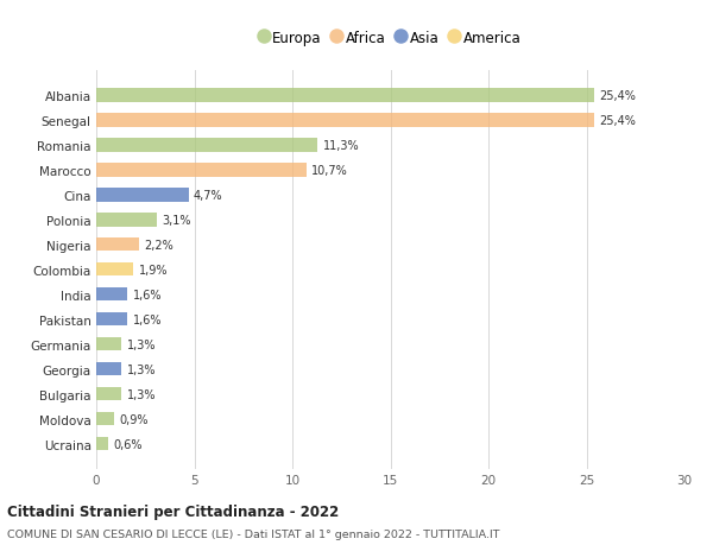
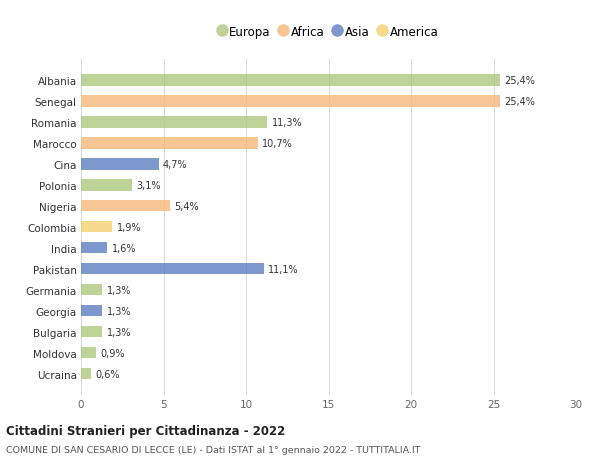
Nigeria: 2,2% -> 5,4%
Pakistan: 1,6% -> 11,1%
